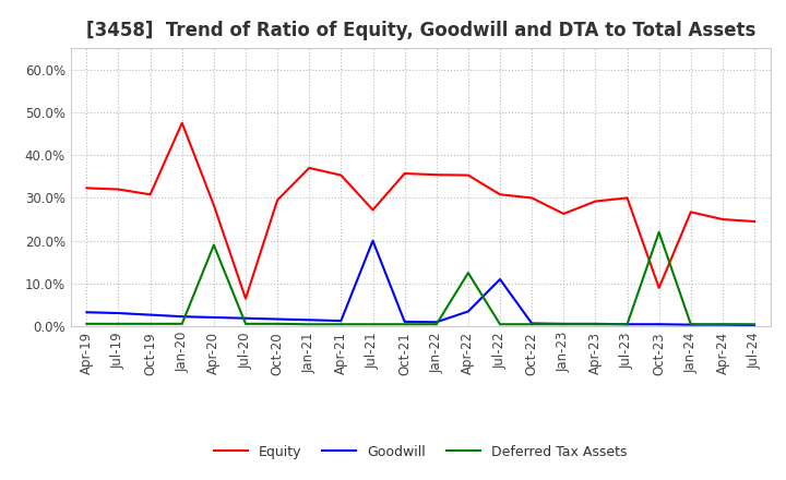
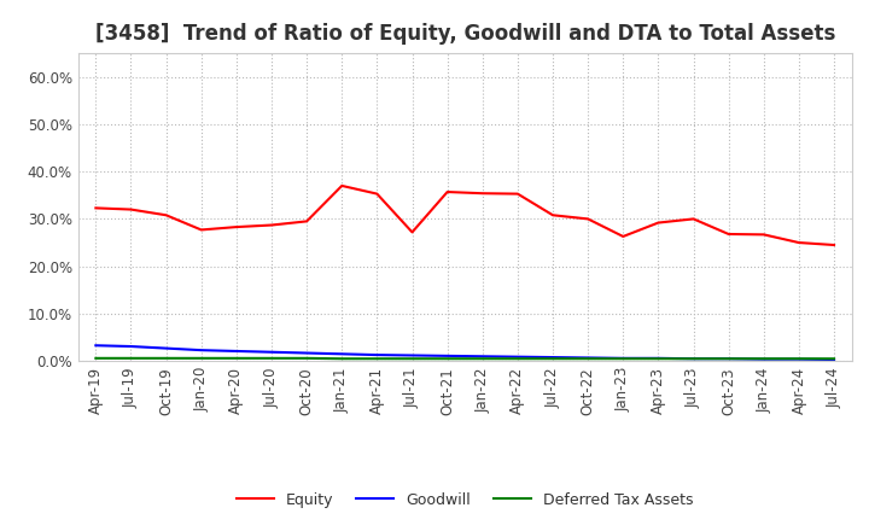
Equity/Jan-20: 47.5% -> 27.7%
Deferred Tax Assets/Apr-20: 19.0% -> 0.6%
Equity/Jul-20: 6.5% -> 28.7%
Goodwill/Jul-21: 20.0% -> 1.2%
Goodwill/Apr-22: 3.5% -> 0.9%
Deferred Tax Assets/Apr-22: 12.5% -> 0.5%
Goodwill/Jul-22: 11.0% -> 0.8%
Equity/Oct-23: 9.0% -> 26.8%
Deferred Tax Assets/Oct-23: 22.0% -> 0.5%
